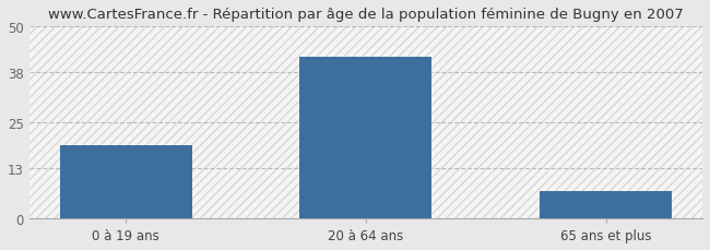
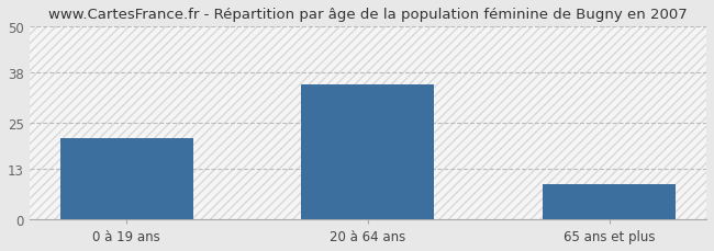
0 à 19 ans: 19 -> 21
20 à 64 ans: 42 -> 35
65 ans et plus: 7 -> 9
